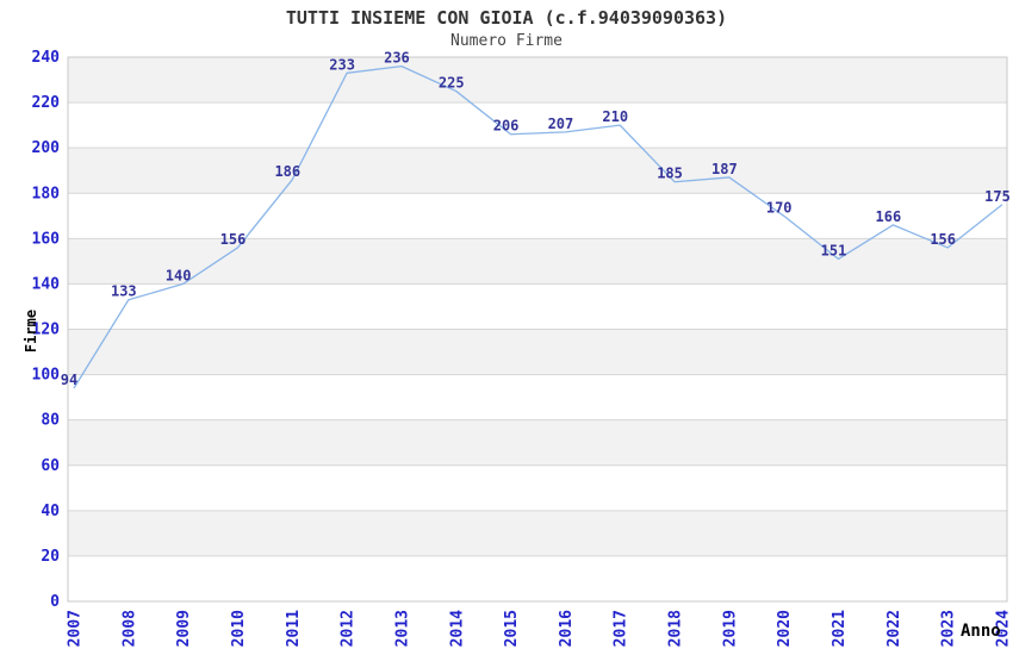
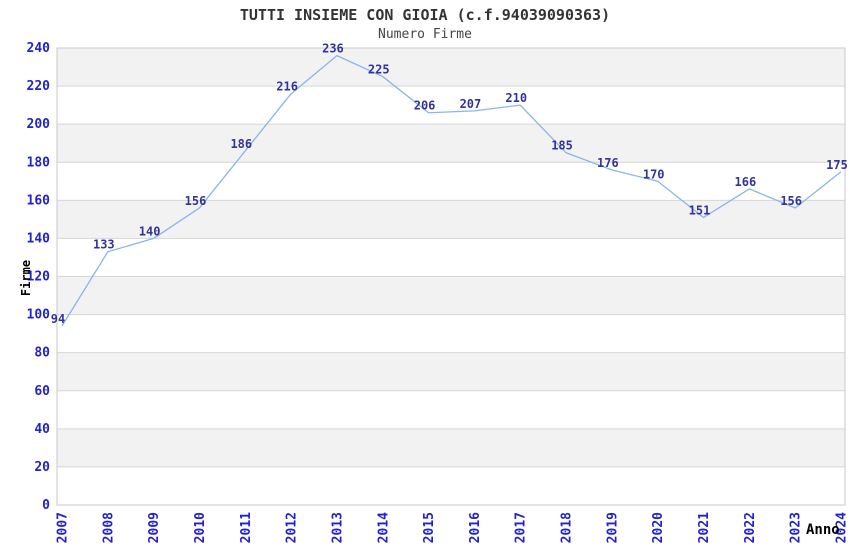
2012: 233 -> 216
2019: 187 -> 176
